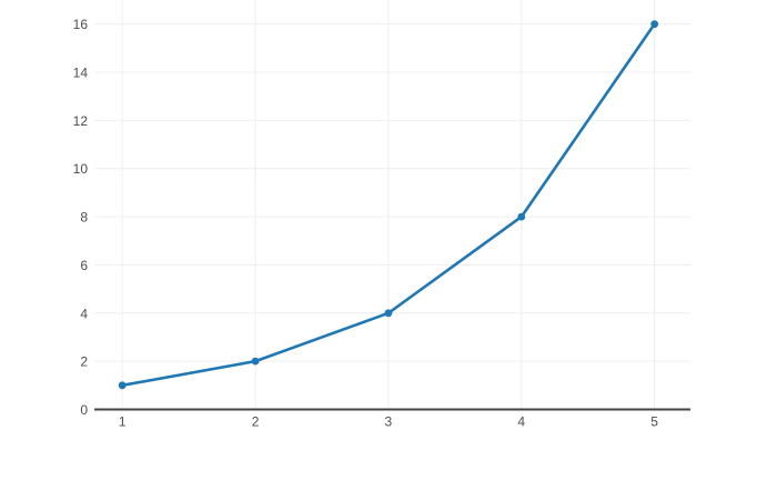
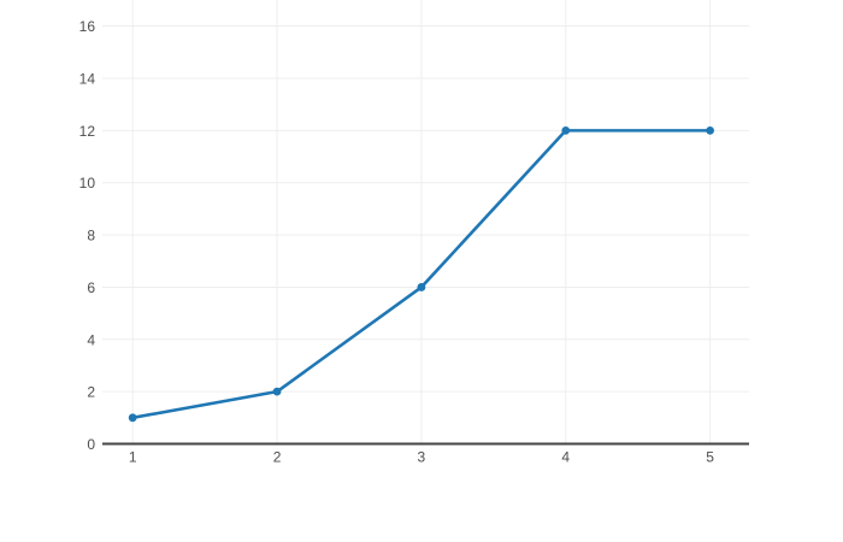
3: 4 -> 6
4: 8 -> 12
5: 16 -> 12
